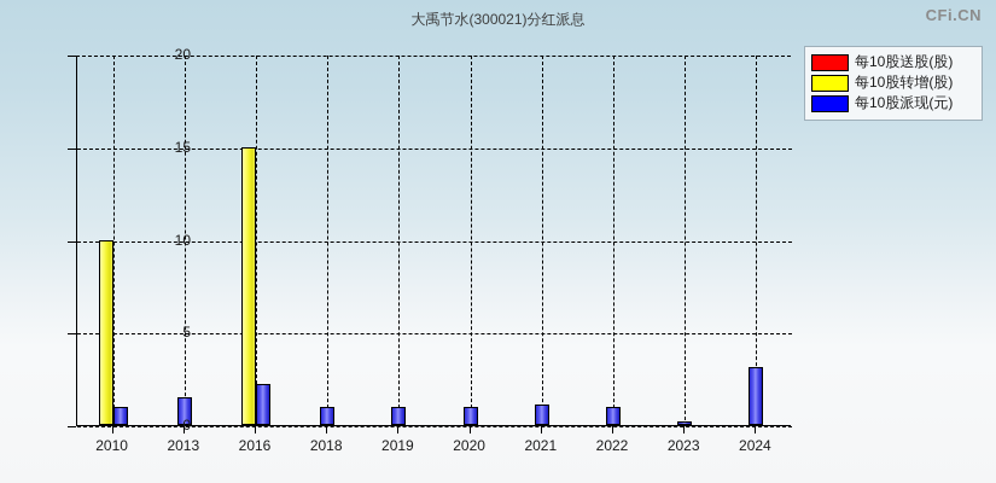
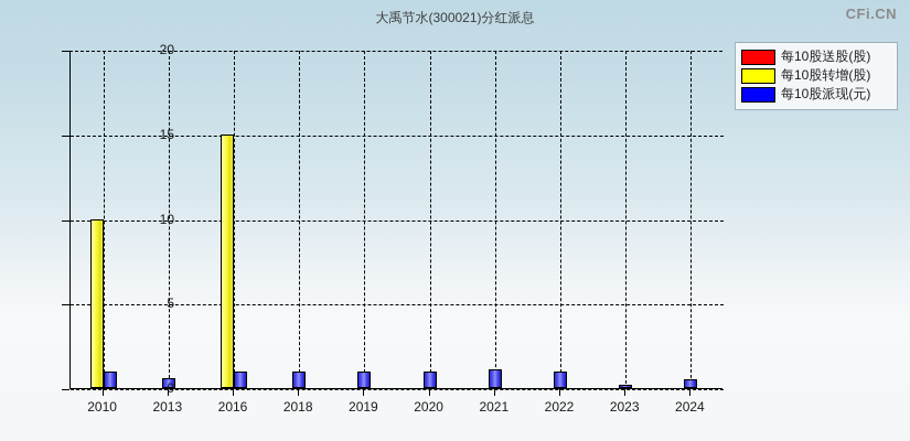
每10股派现(元)/2013: 1.5 -> 0.6
每10股派现(元)/2016: 2.2 -> 1.0
每10股派现(元)/2024: 3.1 -> 0.6
